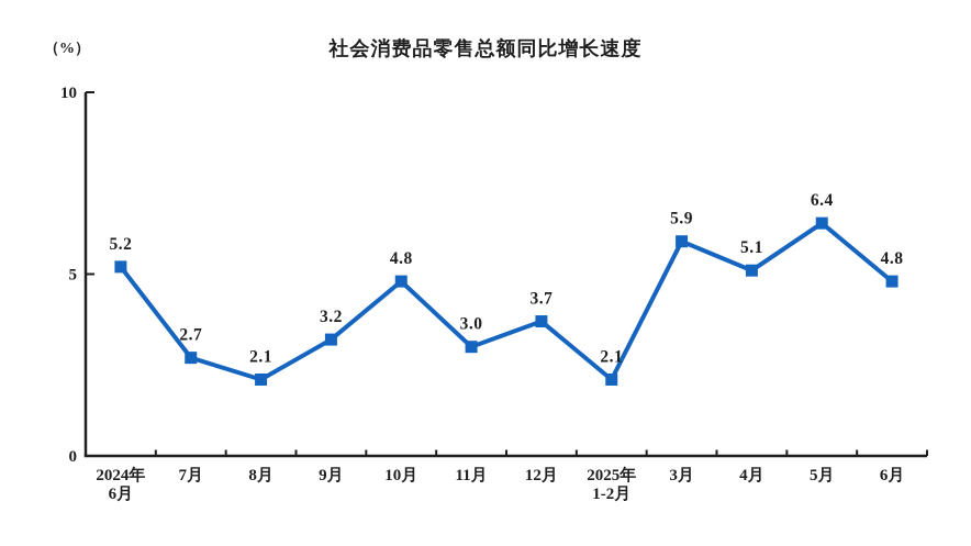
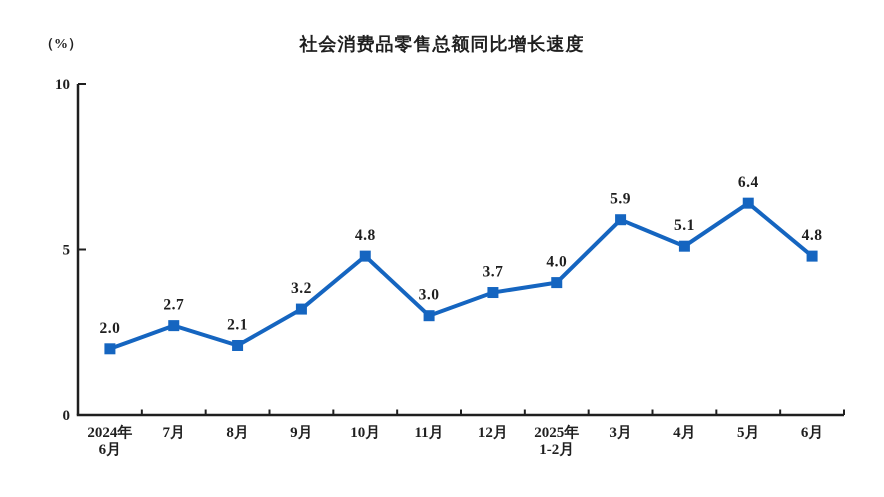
2024年 6月: 5.2 -> 2.0
2025年 1-2月: 2.1 -> 4.0
